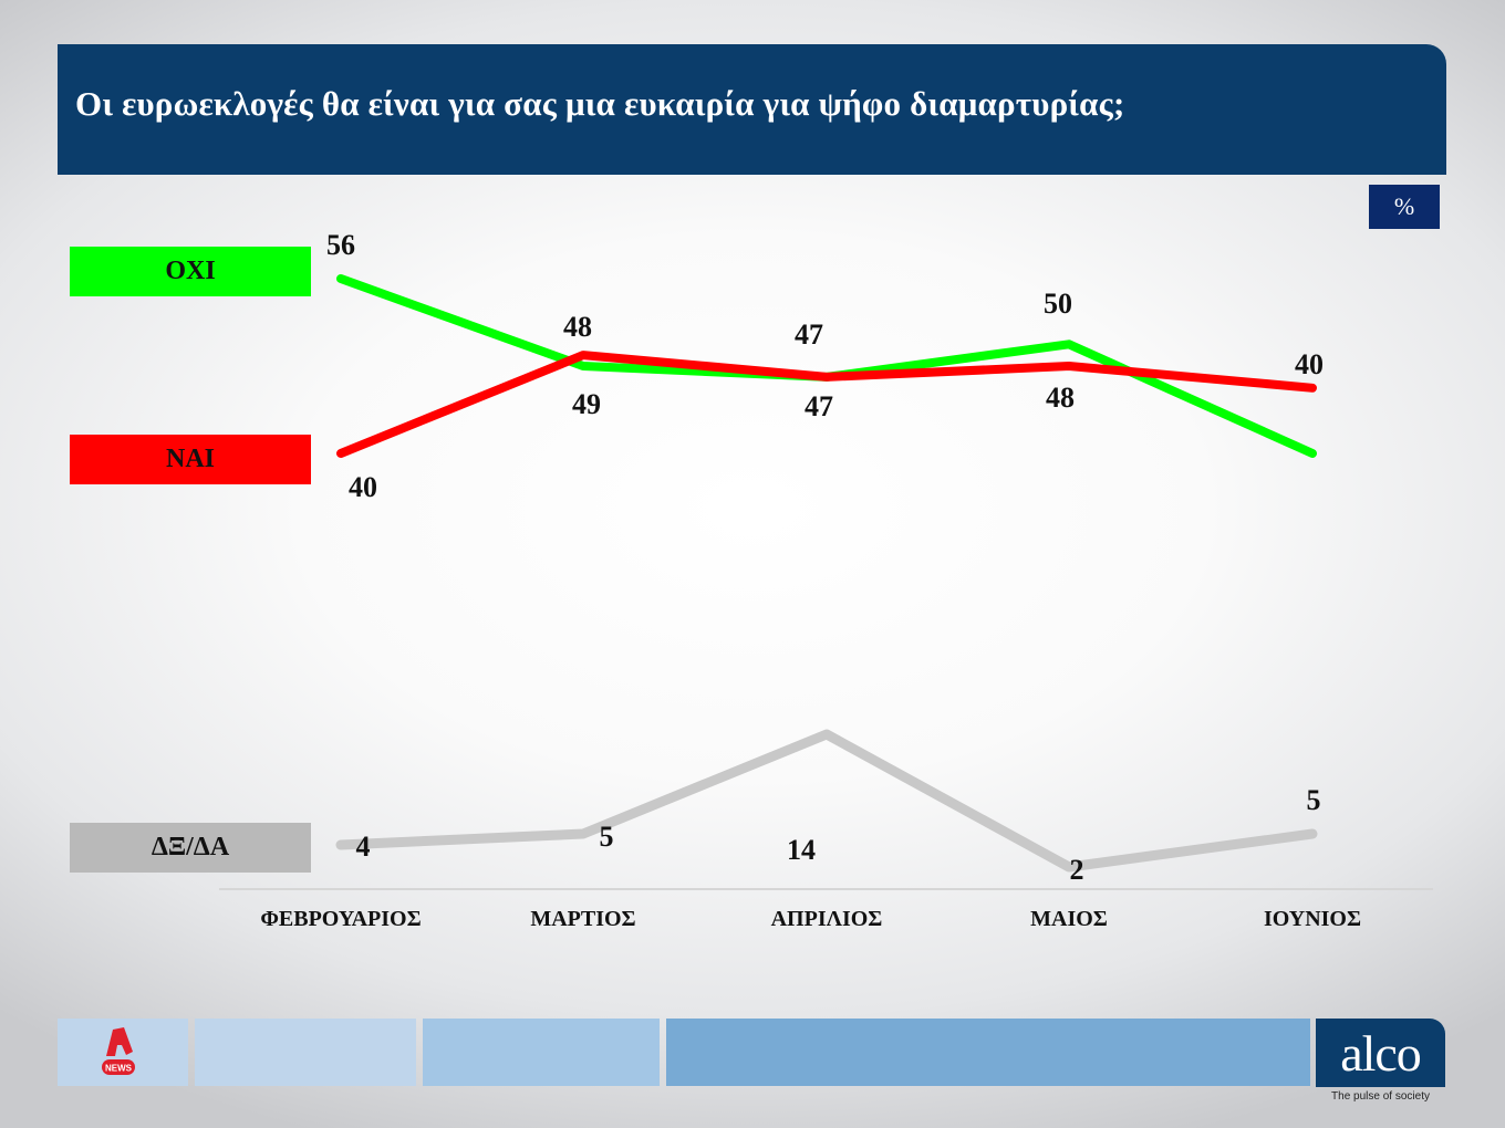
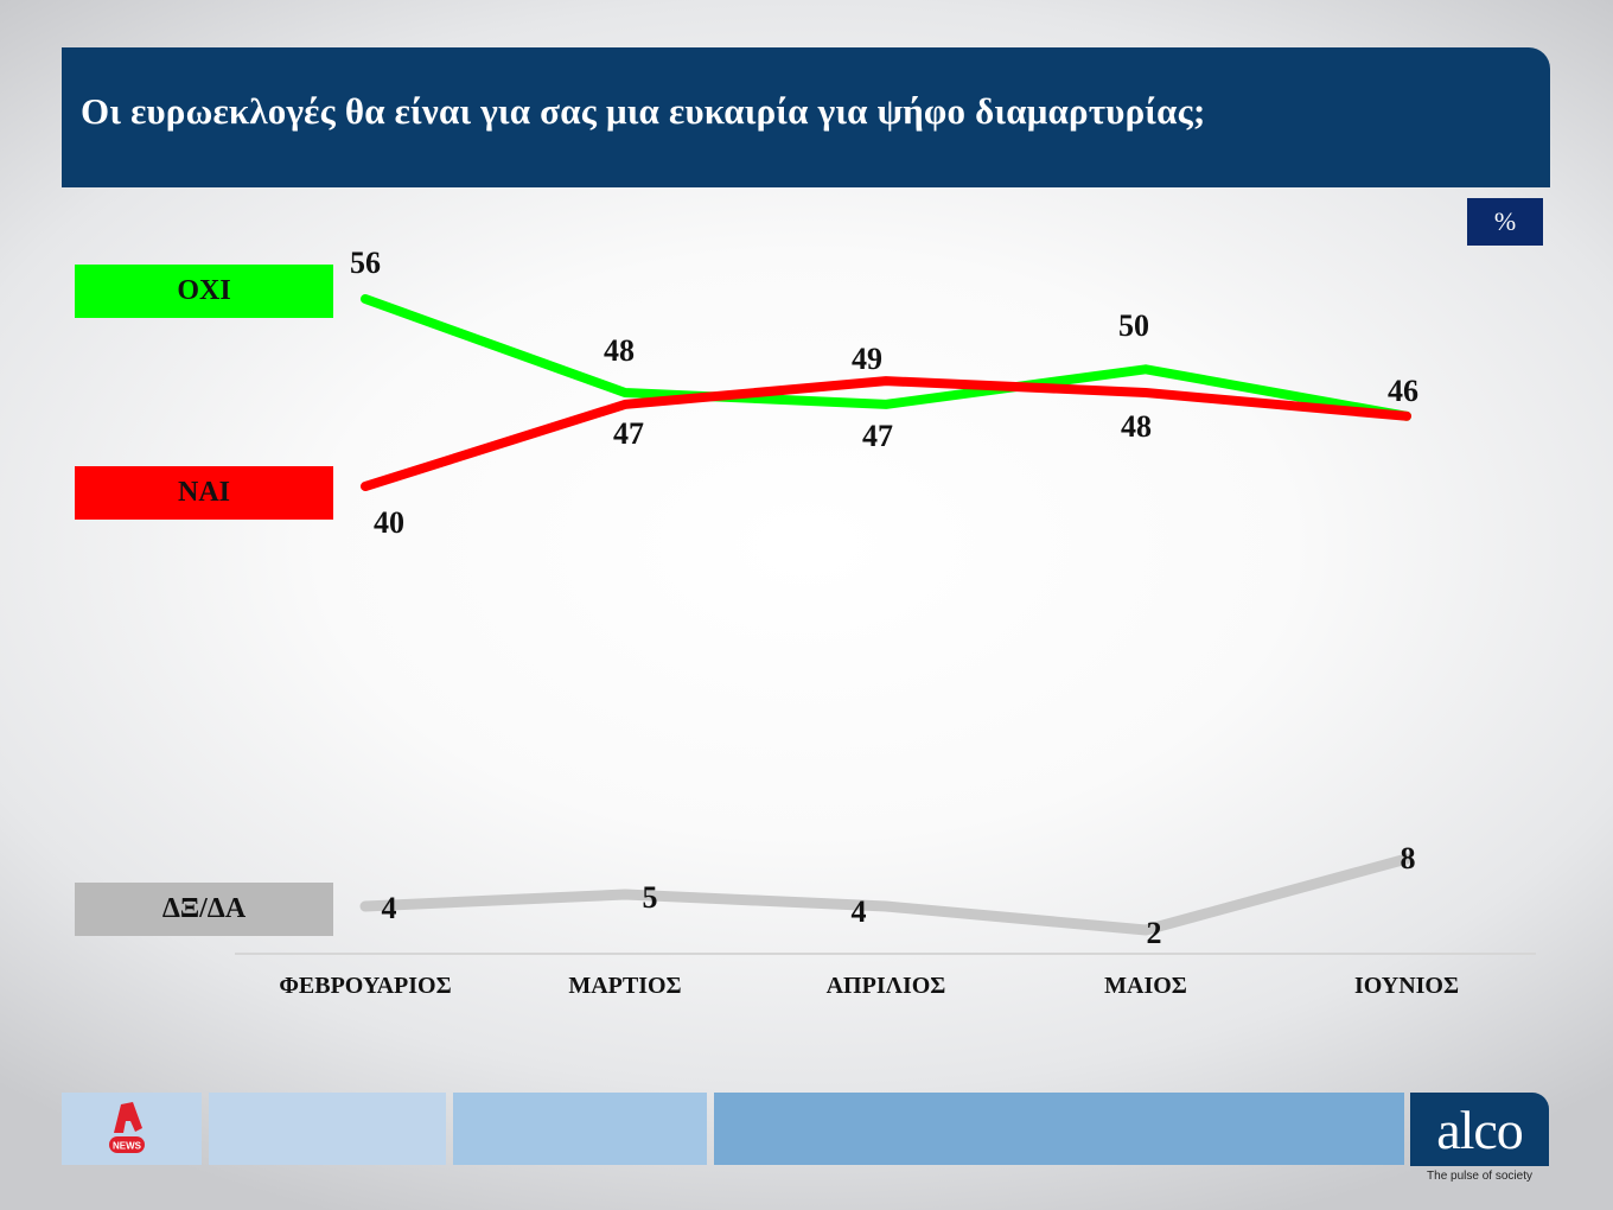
NAI/ΜΑΡΤΙΟΣ: 49 -> 47
NAI/ΑΠΡΙΛΙΟΣ: 47 -> 49
ΔΞ/ΔΑ/ΑΠΡΙΛΙΟΣ: 14 -> 4
OXI/ΙΟΥΝΙΟΣ: 40 -> 46
ΔΞ/ΔΑ/ΙΟΥΝΙΟΣ: 5 -> 8
